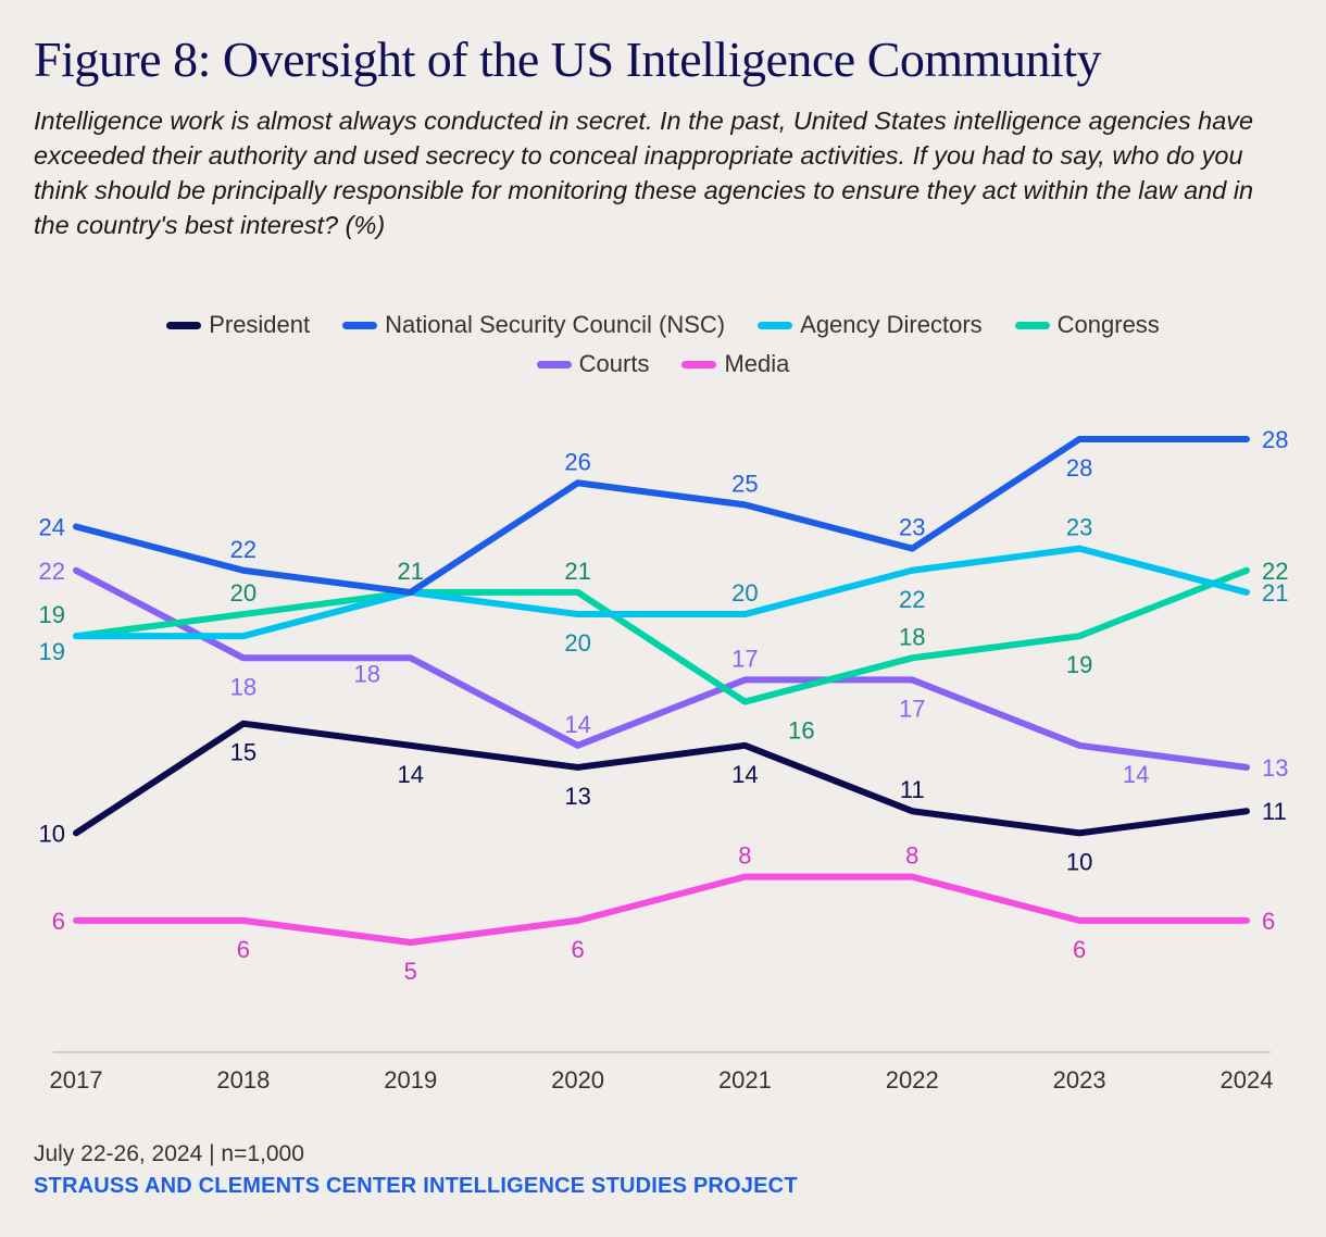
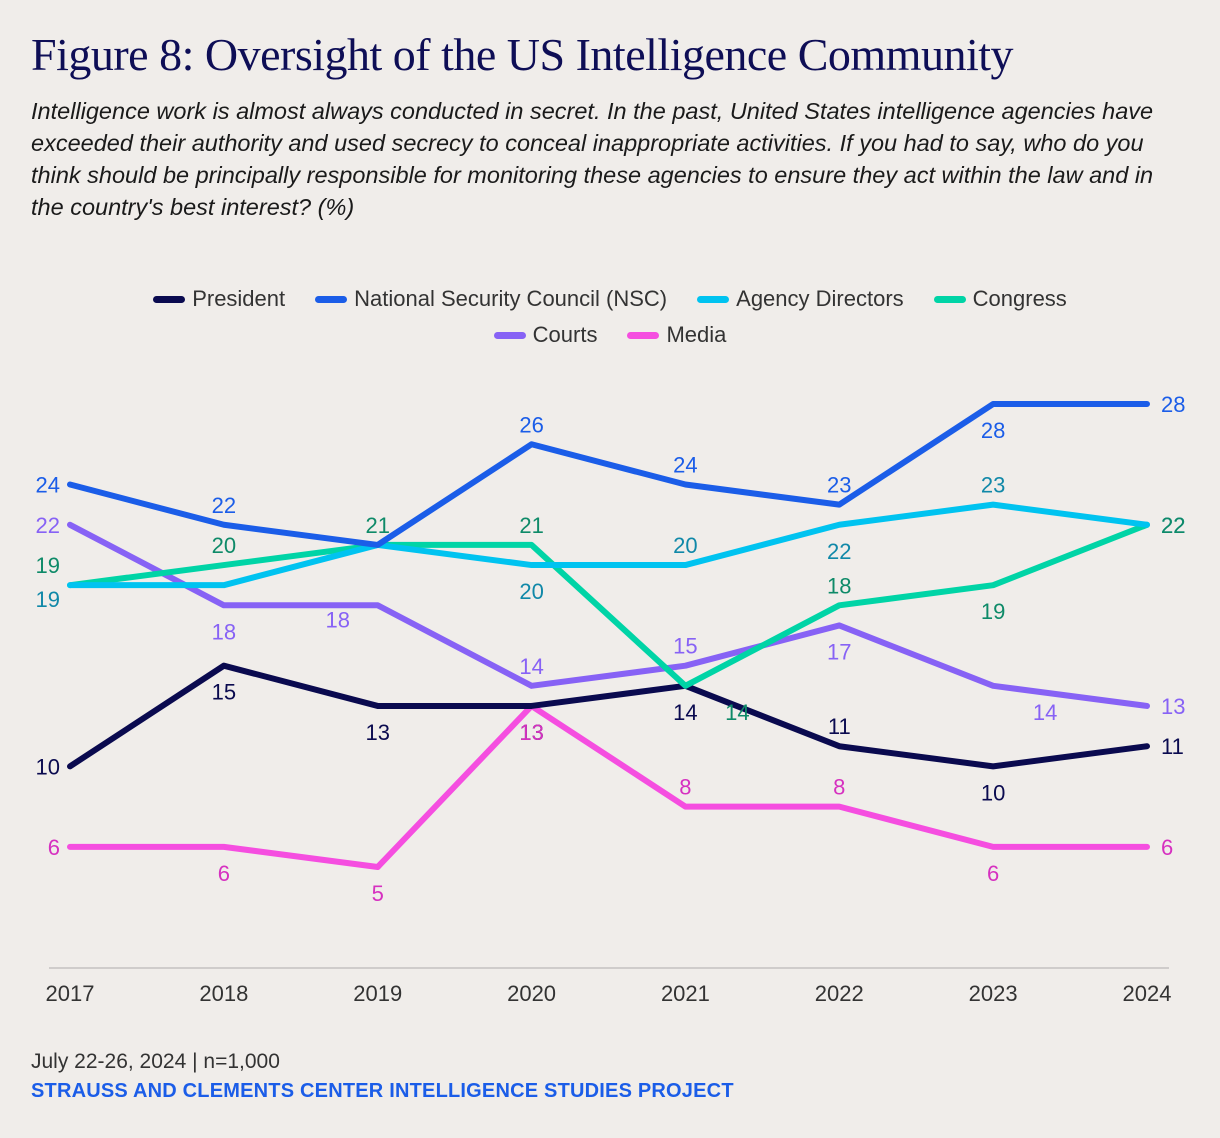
President/2019: 14 -> 13
Media/2020: 6 -> 13
National Security Council (NSC)/2021: 25 -> 24
Congress/2021: 16 -> 14
Courts/2021: 17 -> 15
Agency Directors/2024: 21 -> 22
